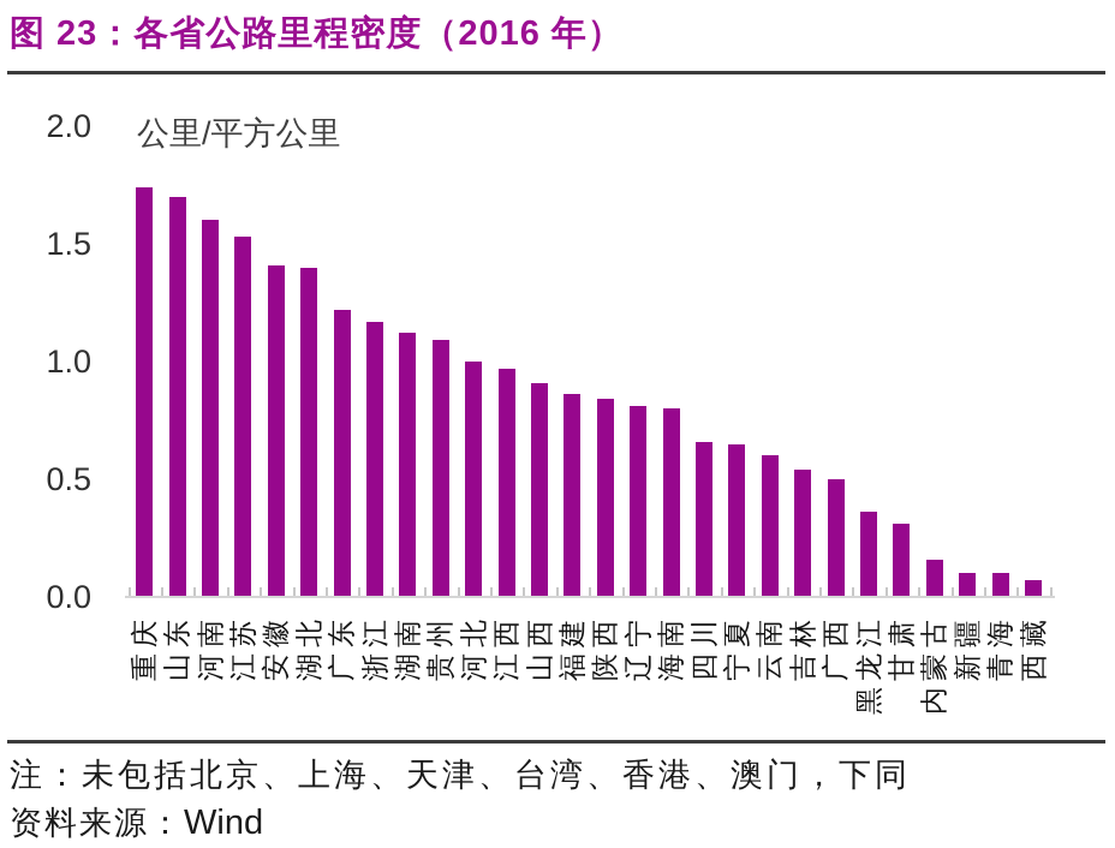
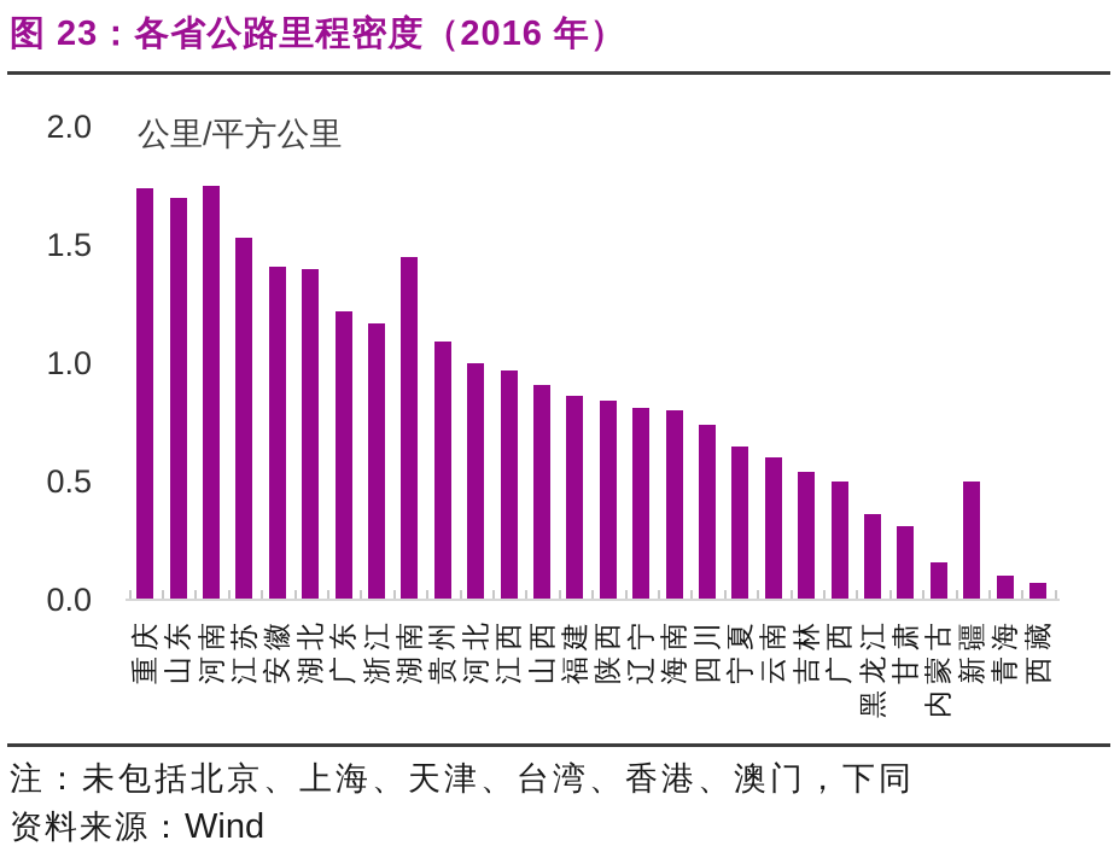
河南: 1.60 -> 1.75
湖南: 1.12 -> 1.45
四川: 0.66 -> 0.74
新疆: 0.10 -> 0.50
